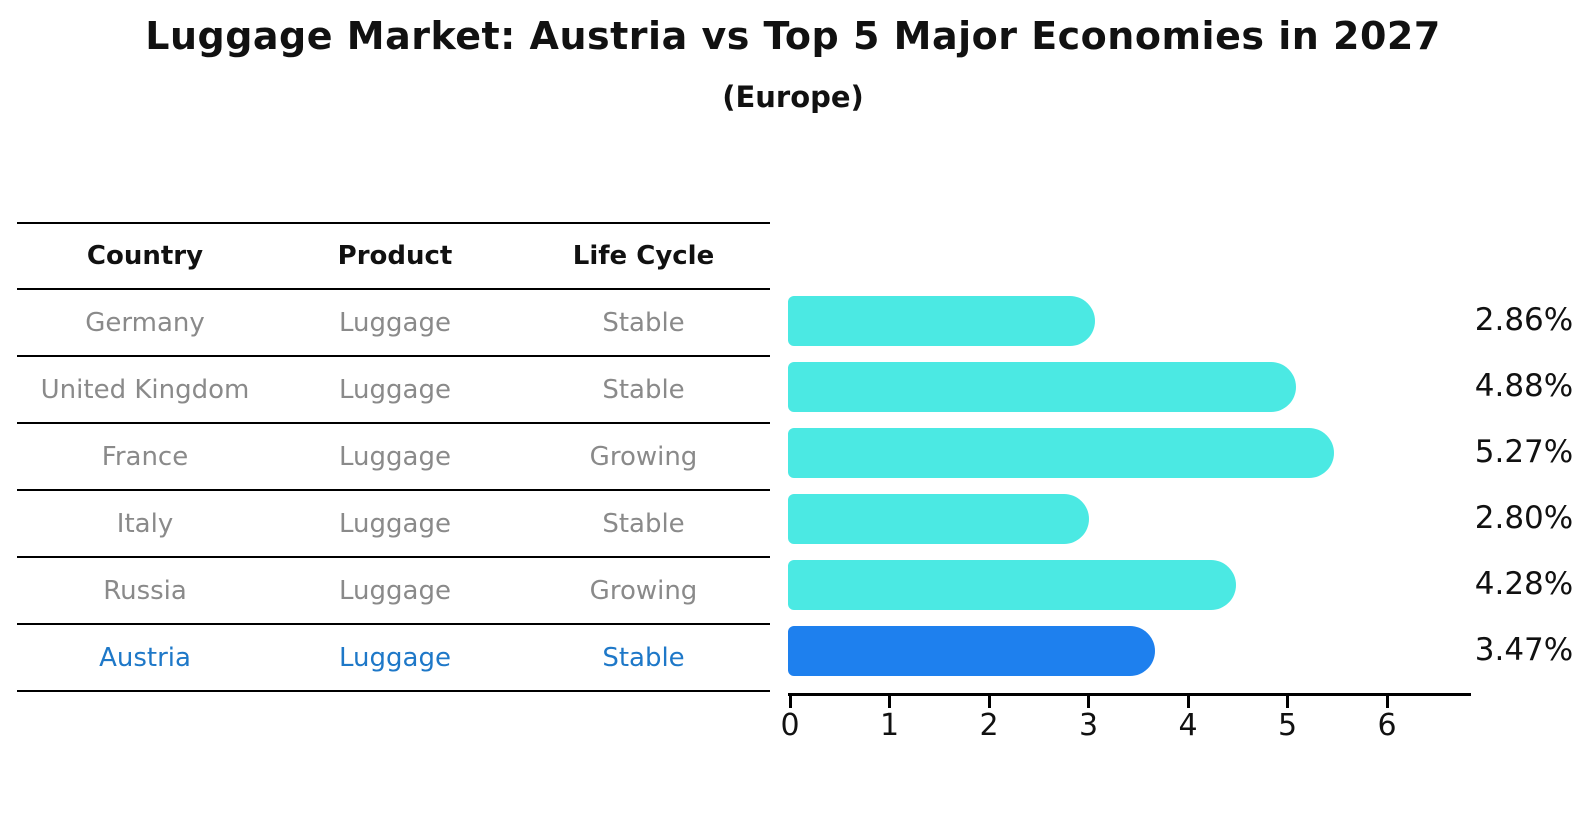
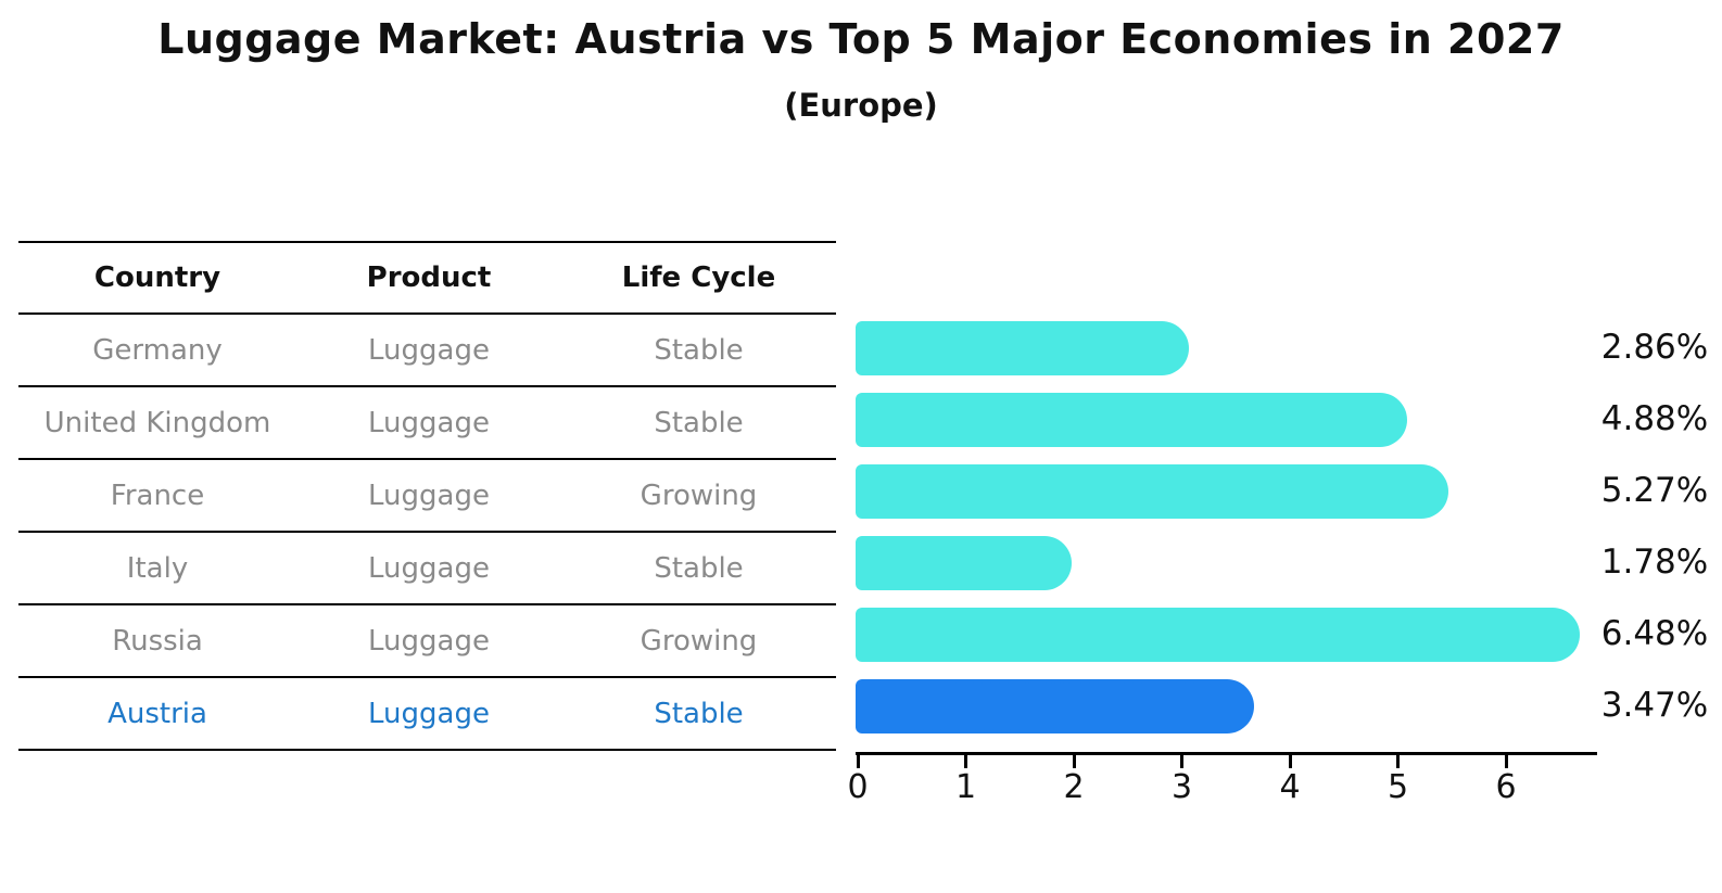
Italy: 2.80% -> 1.78%
Russia: 4.28% -> 6.48%
